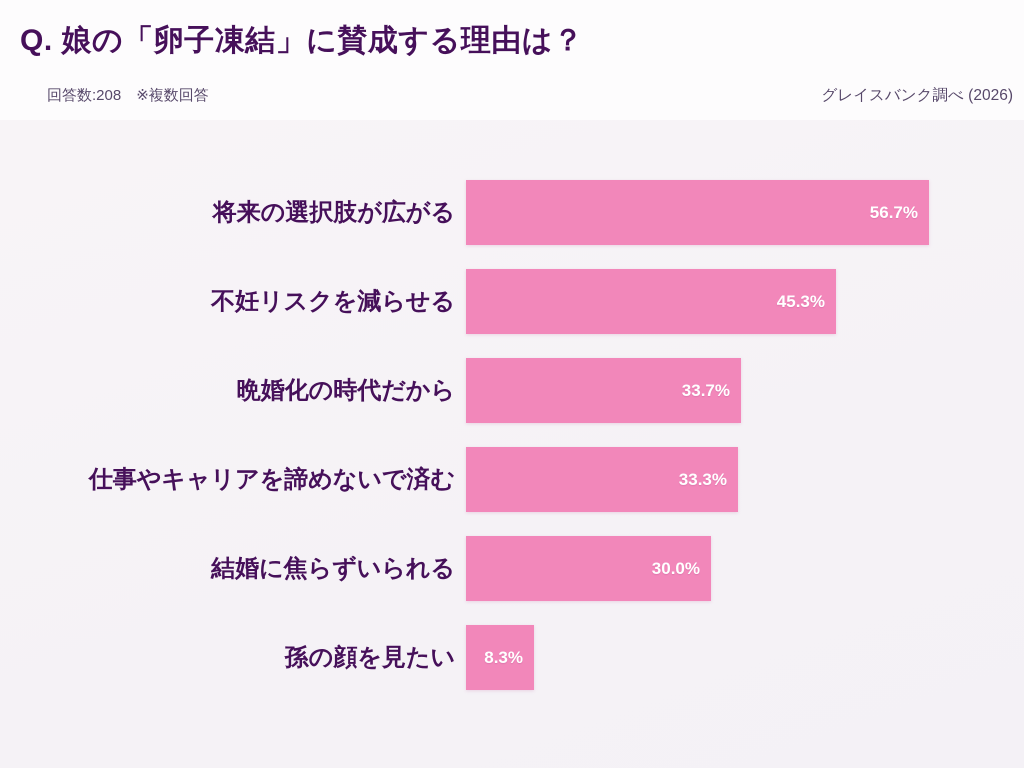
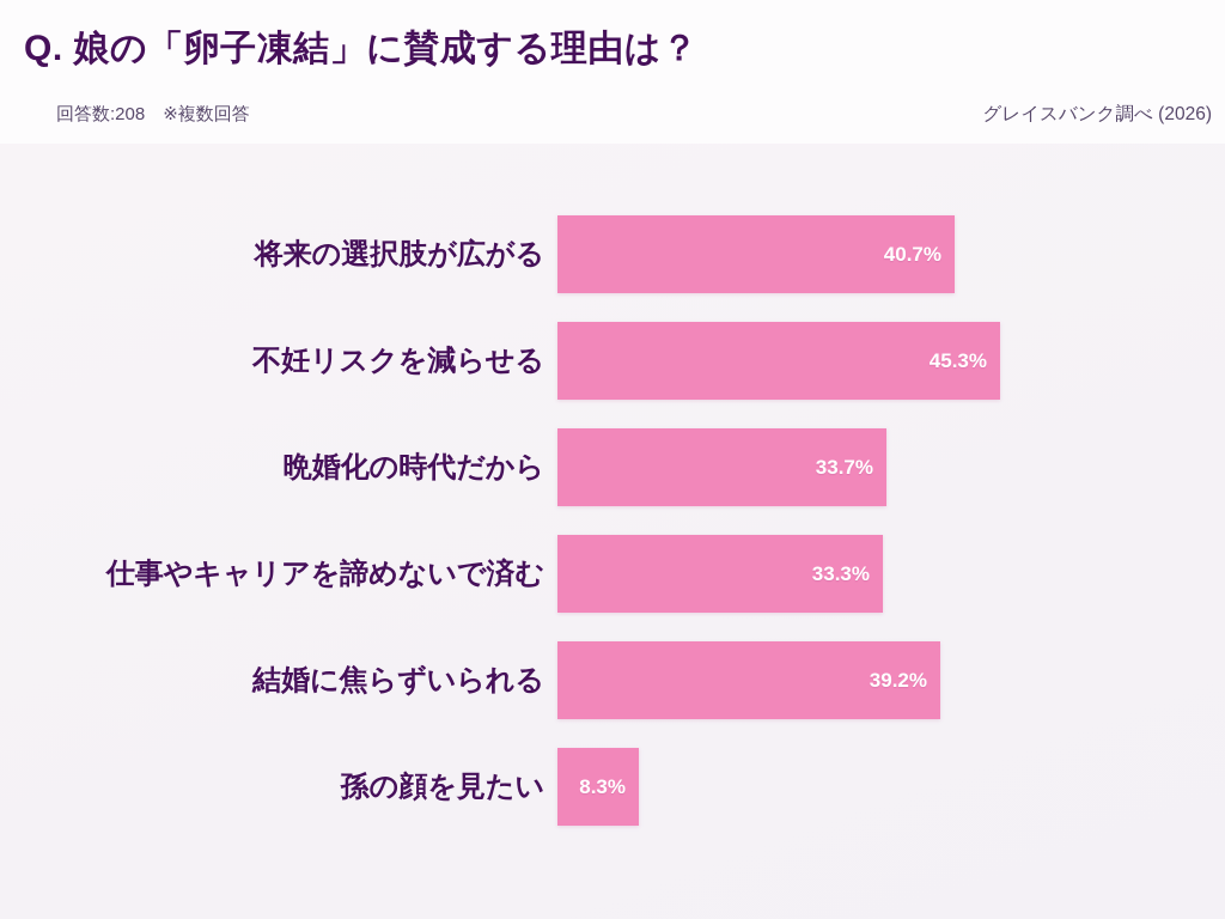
将来の選択肢が広がる: 56.7% -> 40.7%
結婚に焦らずいられる: 30.0% -> 39.2%
